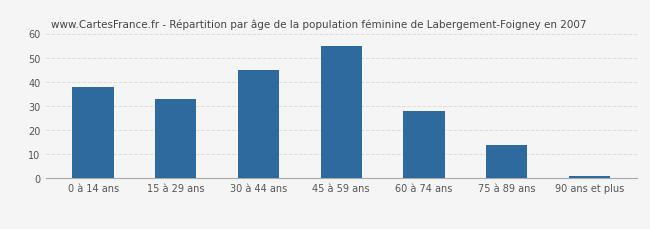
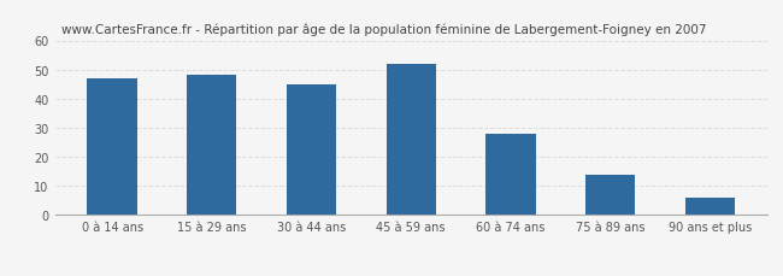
0 à 14 ans: 38 -> 47
15 à 29 ans: 33 -> 48
45 à 59 ans: 55 -> 52
90 ans et plus: 1 -> 6
